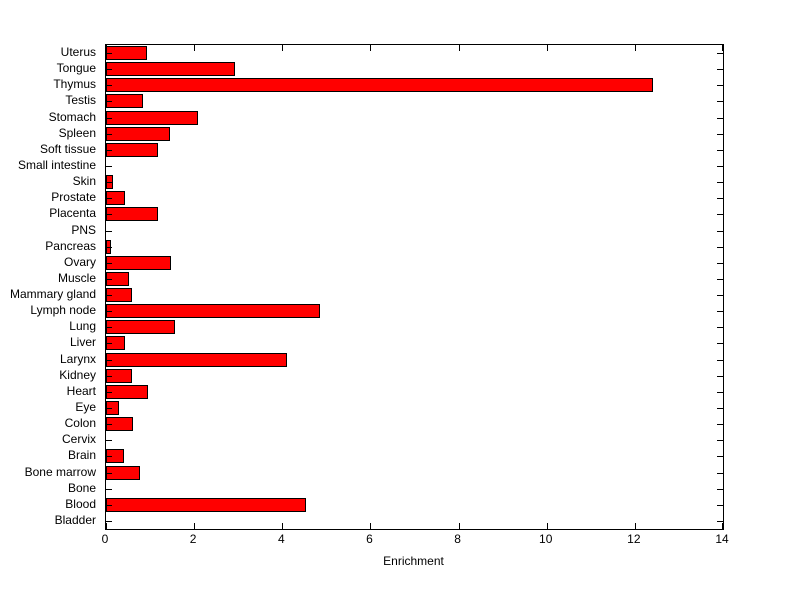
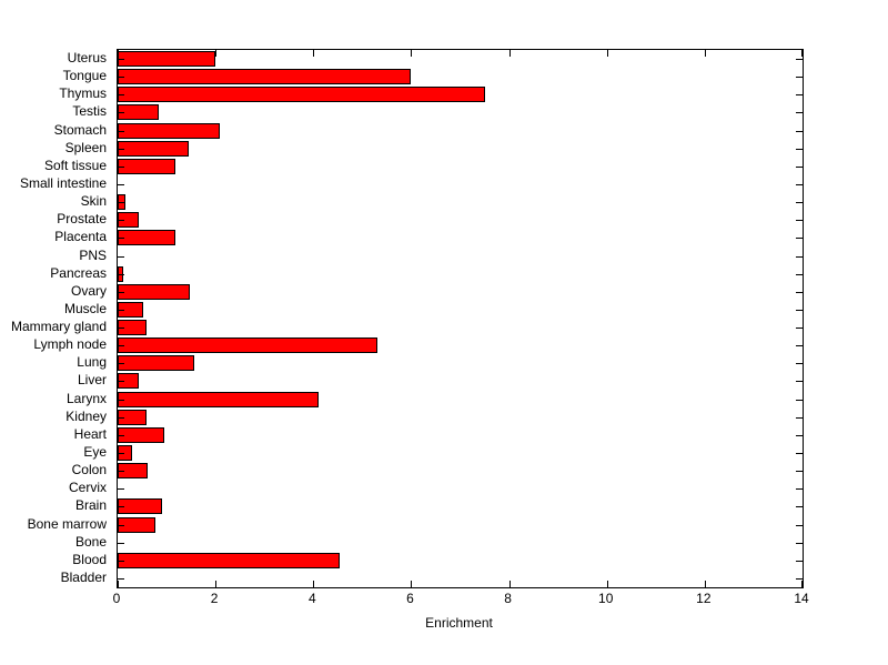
Uterus: 0.9 -> 2.0
Tongue: 2.9 -> 6.0
Thymus: 12.4 -> 7.5
Lymph node: 4.9 -> 5.3
Brain: 0.4 -> 0.9
